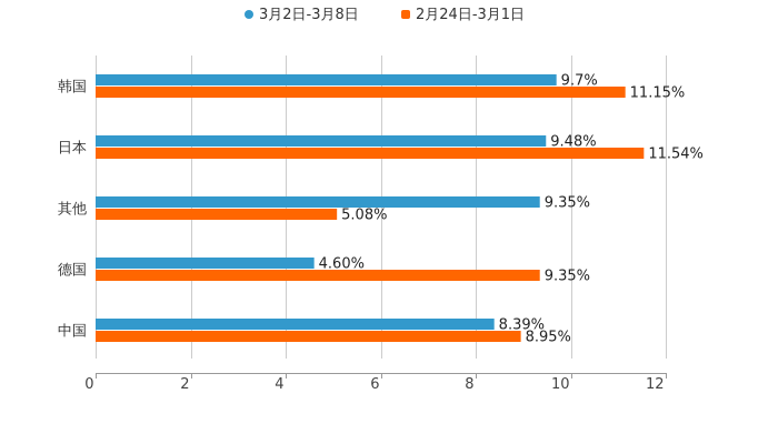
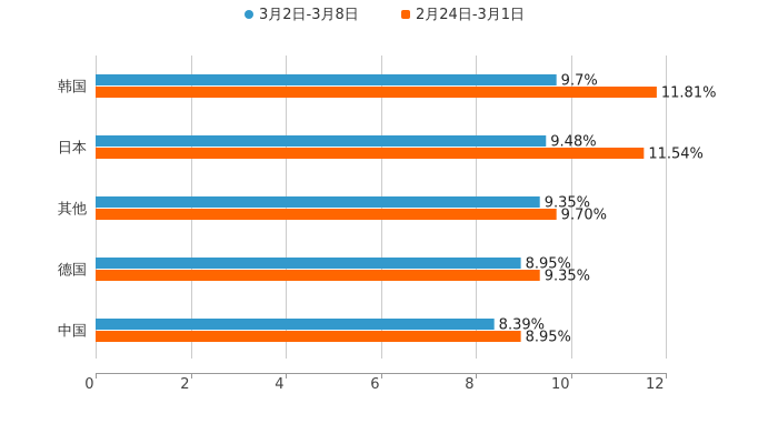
2月24日-3月1日/韩国: 11.15% -> 11.81%
2月24日-3月1日/其他: 5.08% -> 9.70%
3月2日-3月8日/德国: 4.60% -> 8.95%
